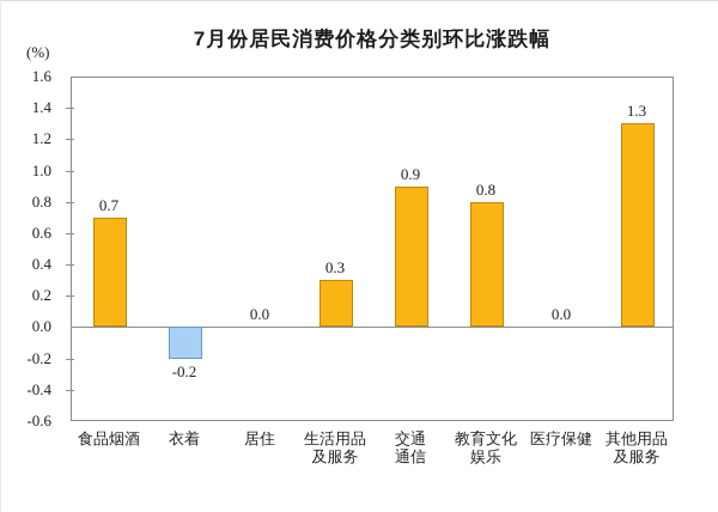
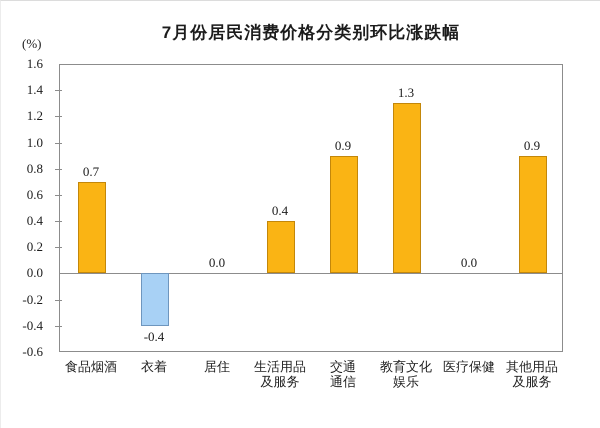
衣着: -0.2 -> -0.4
生活用品 及服务: 0.3 -> 0.4
教育文化 娱乐: 0.8 -> 1.3
其他用品 及服务: 1.3 -> 0.9
